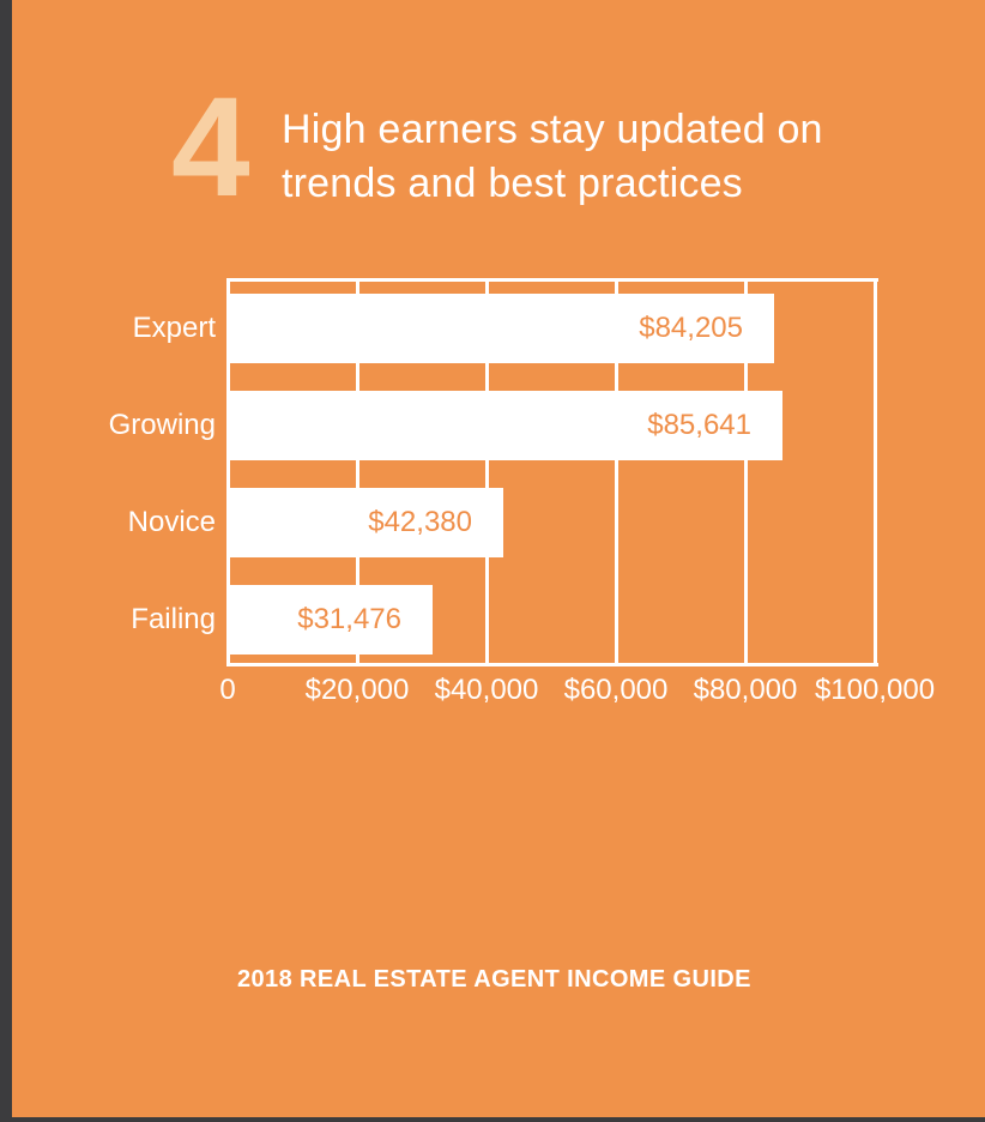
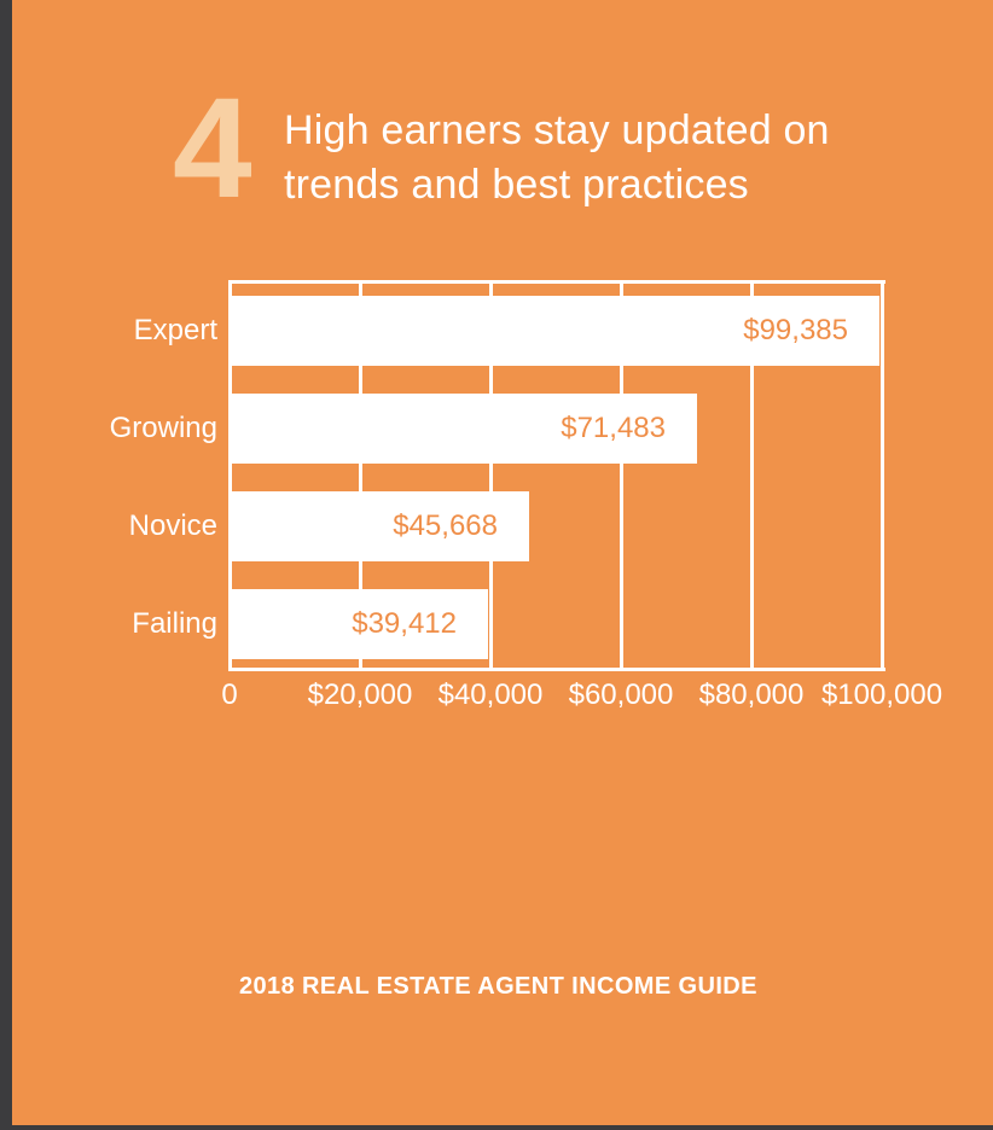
Expert: $84,205 -> $99,385
Growing: $85,641 -> $71,483
Novice: $42,380 -> $45,668
Failing: $31,476 -> $39,412
